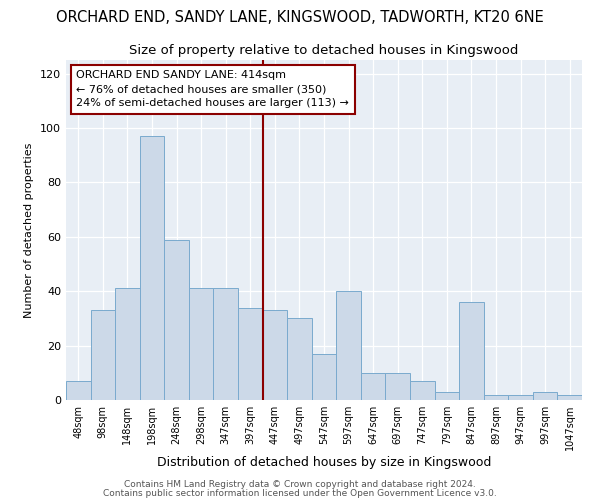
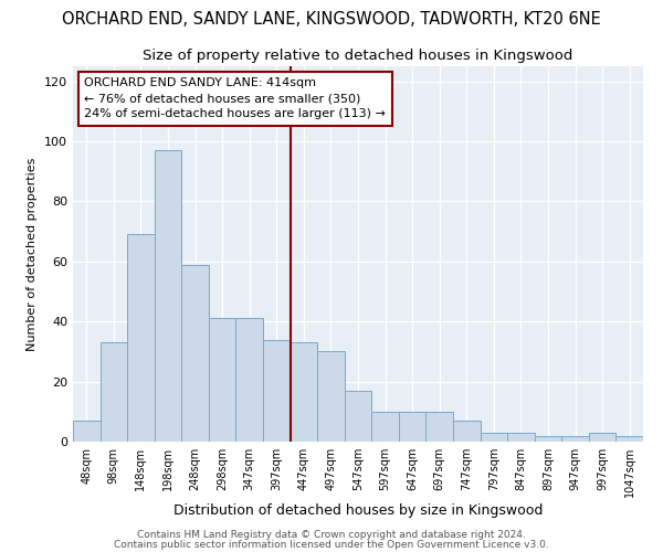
148sqm: 41 -> 69
597sqm: 40 -> 10
847sqm: 36 -> 3
